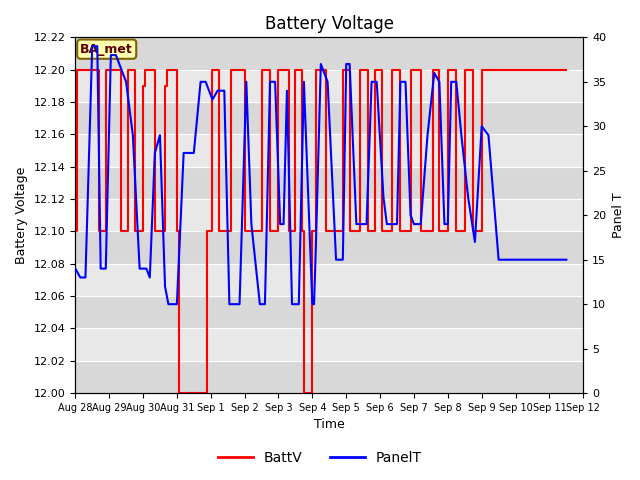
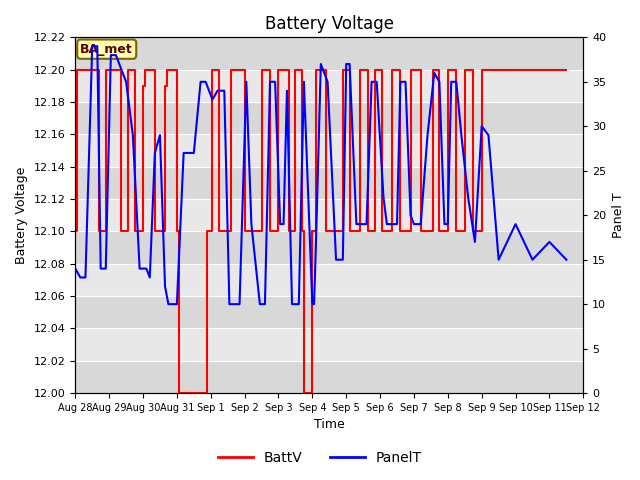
PanelT/Sep 10: 15 -> 19
PanelT/Sep 11: 15 -> 17
